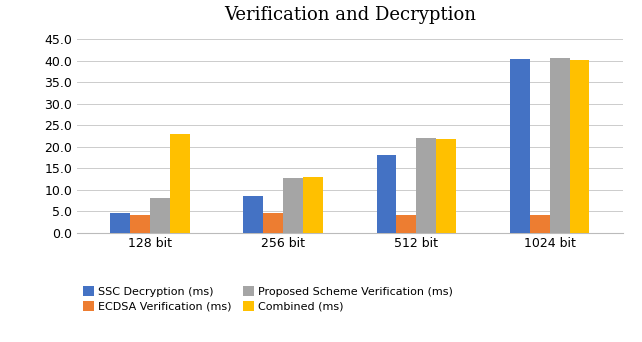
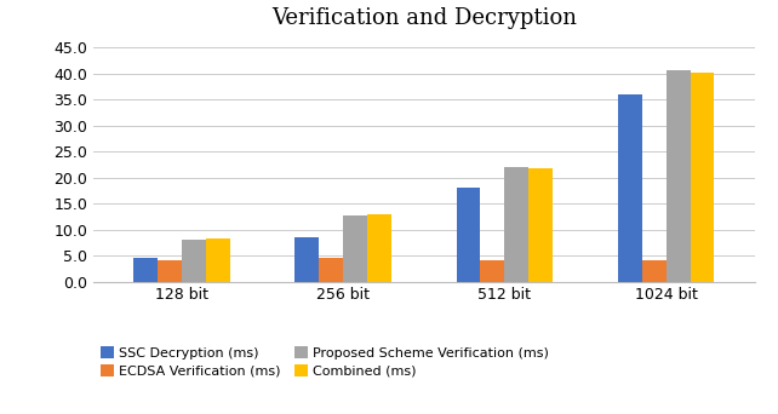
Combined (ms)/128 bit: 23.0 -> 8.2
SSC Decryption (ms)/1024 bit: 40.5 -> 36.0
